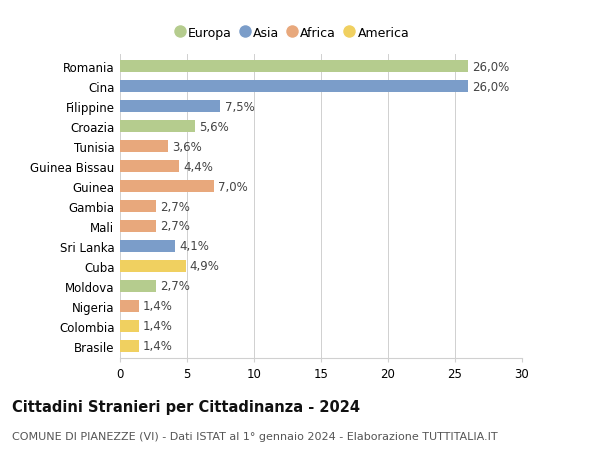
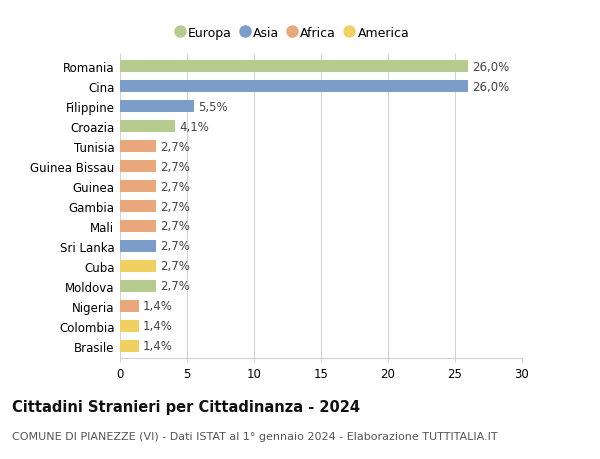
Filippine: 7,5% -> 5,5%
Croazia: 5,6% -> 4,1%
Tunisia: 3,6% -> 2,7%
Guinea Bissau: 4,4% -> 2,7%
Guinea: 7,0% -> 2,7%
Sri Lanka: 4,1% -> 2,7%
Cuba: 4,9% -> 2,7%
